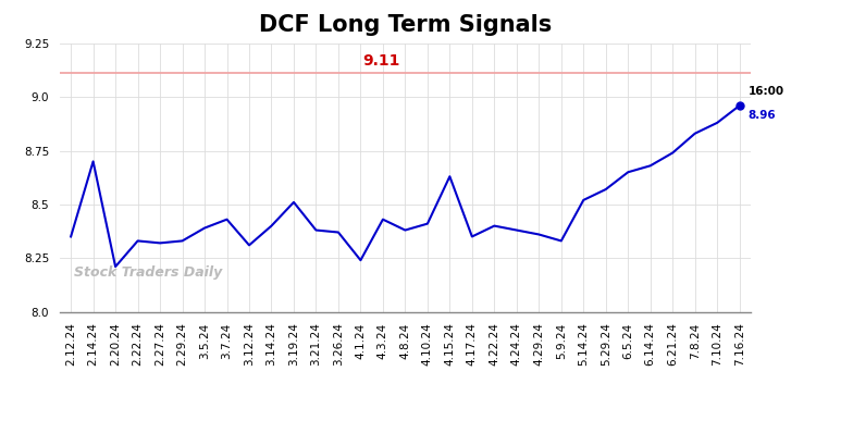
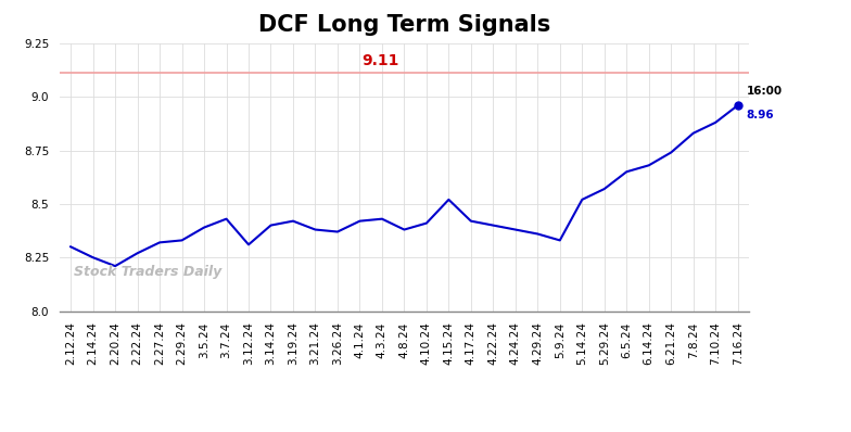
2.12.24: 8.35 -> 8.30
2.14.24: 8.70 -> 8.25
2.22.24: 8.33 -> 8.27
3.19.24: 8.51 -> 8.42
4.1.24: 8.24 -> 8.42
4.15.24: 8.63 -> 8.52
4.17.24: 8.35 -> 8.42
